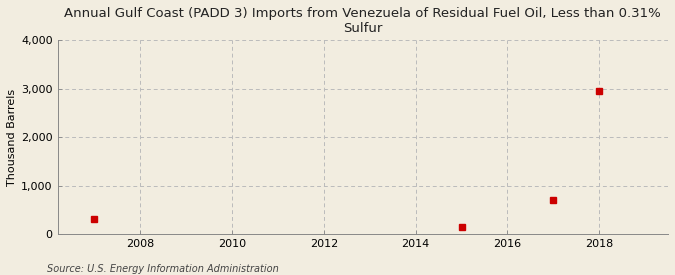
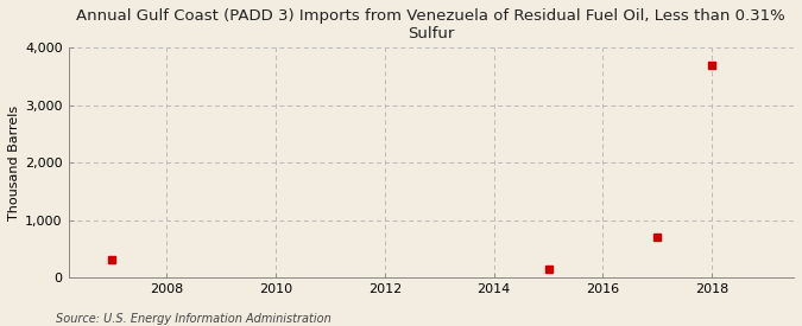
2018: 2,950 -> 3,700
